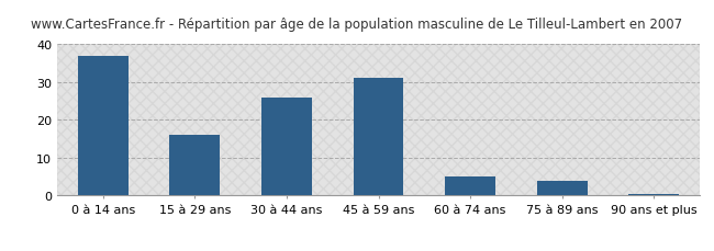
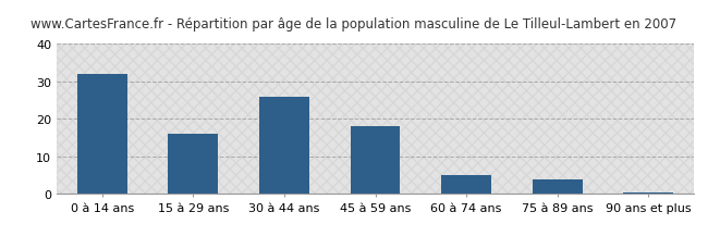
0 à 14 ans: 37.0 -> 32.0
45 à 59 ans: 31.0 -> 18.0
